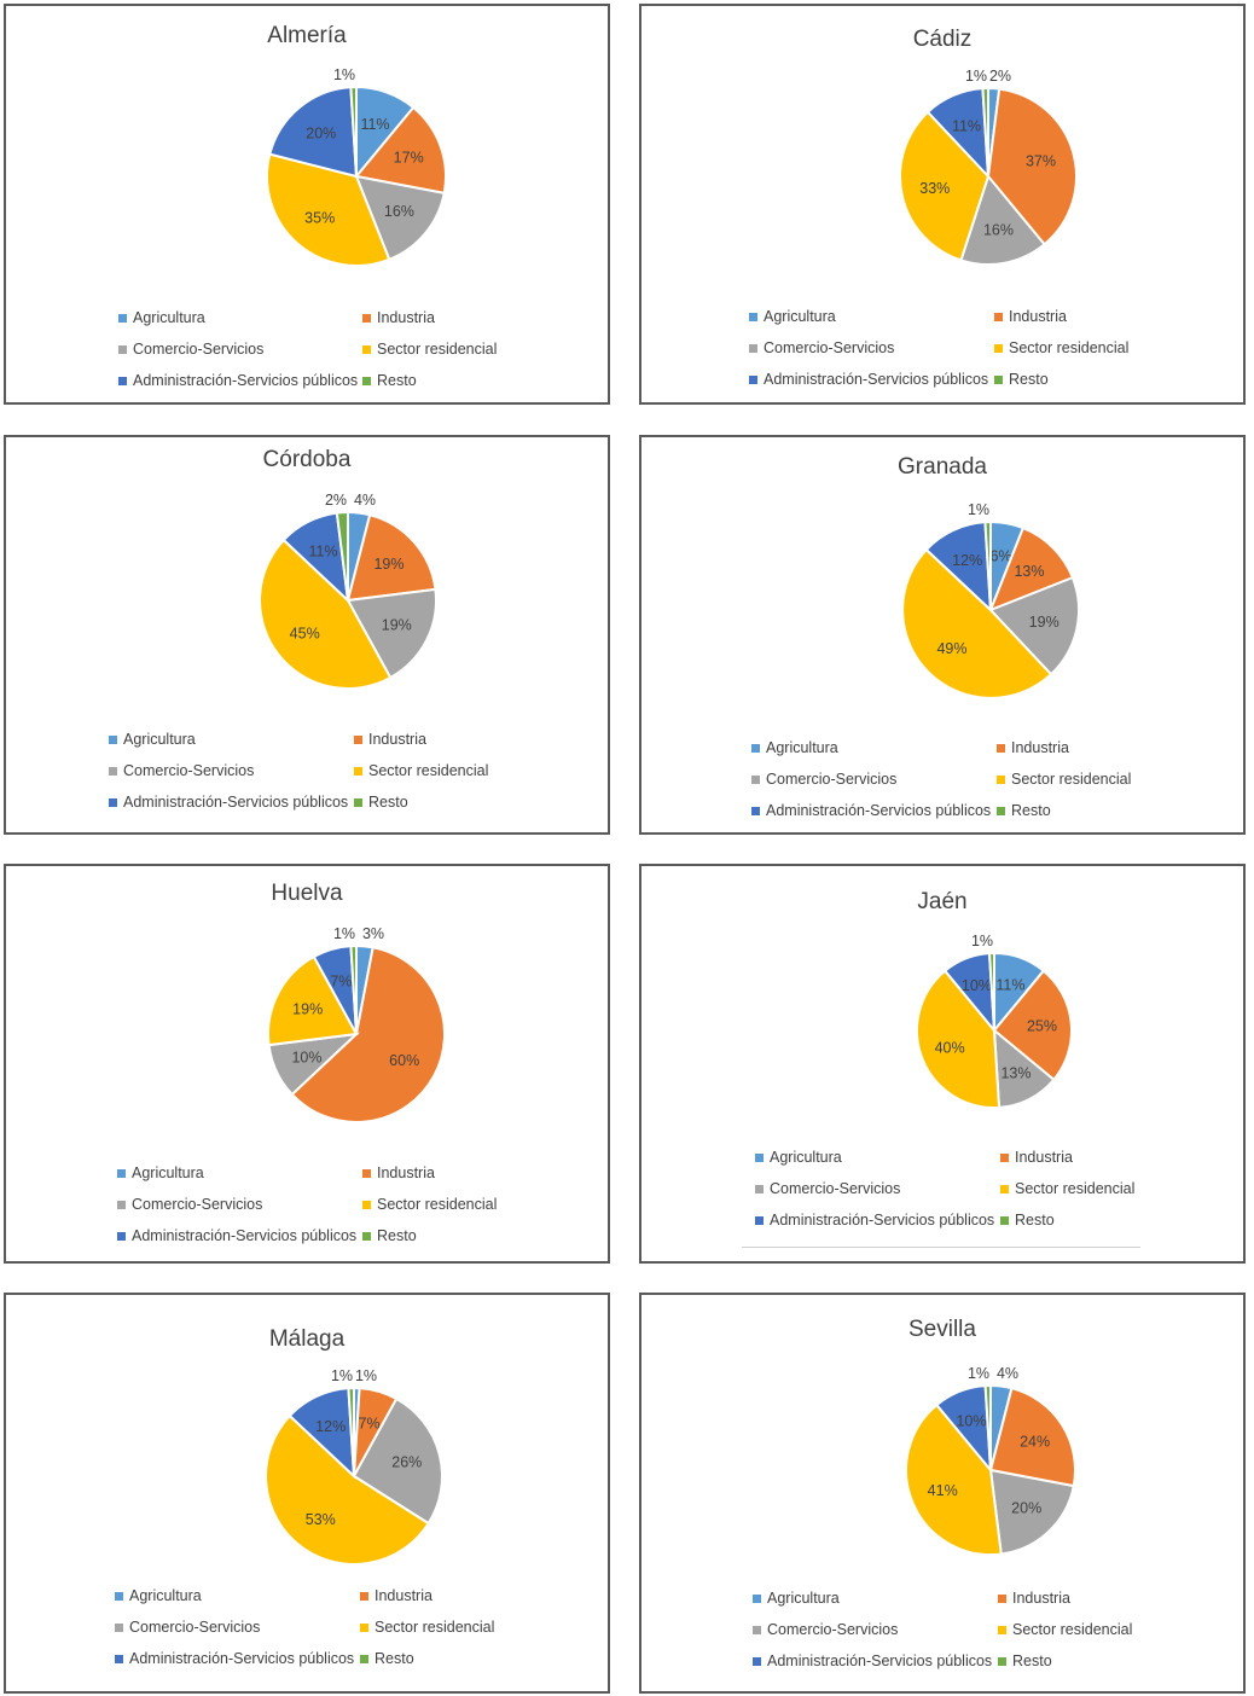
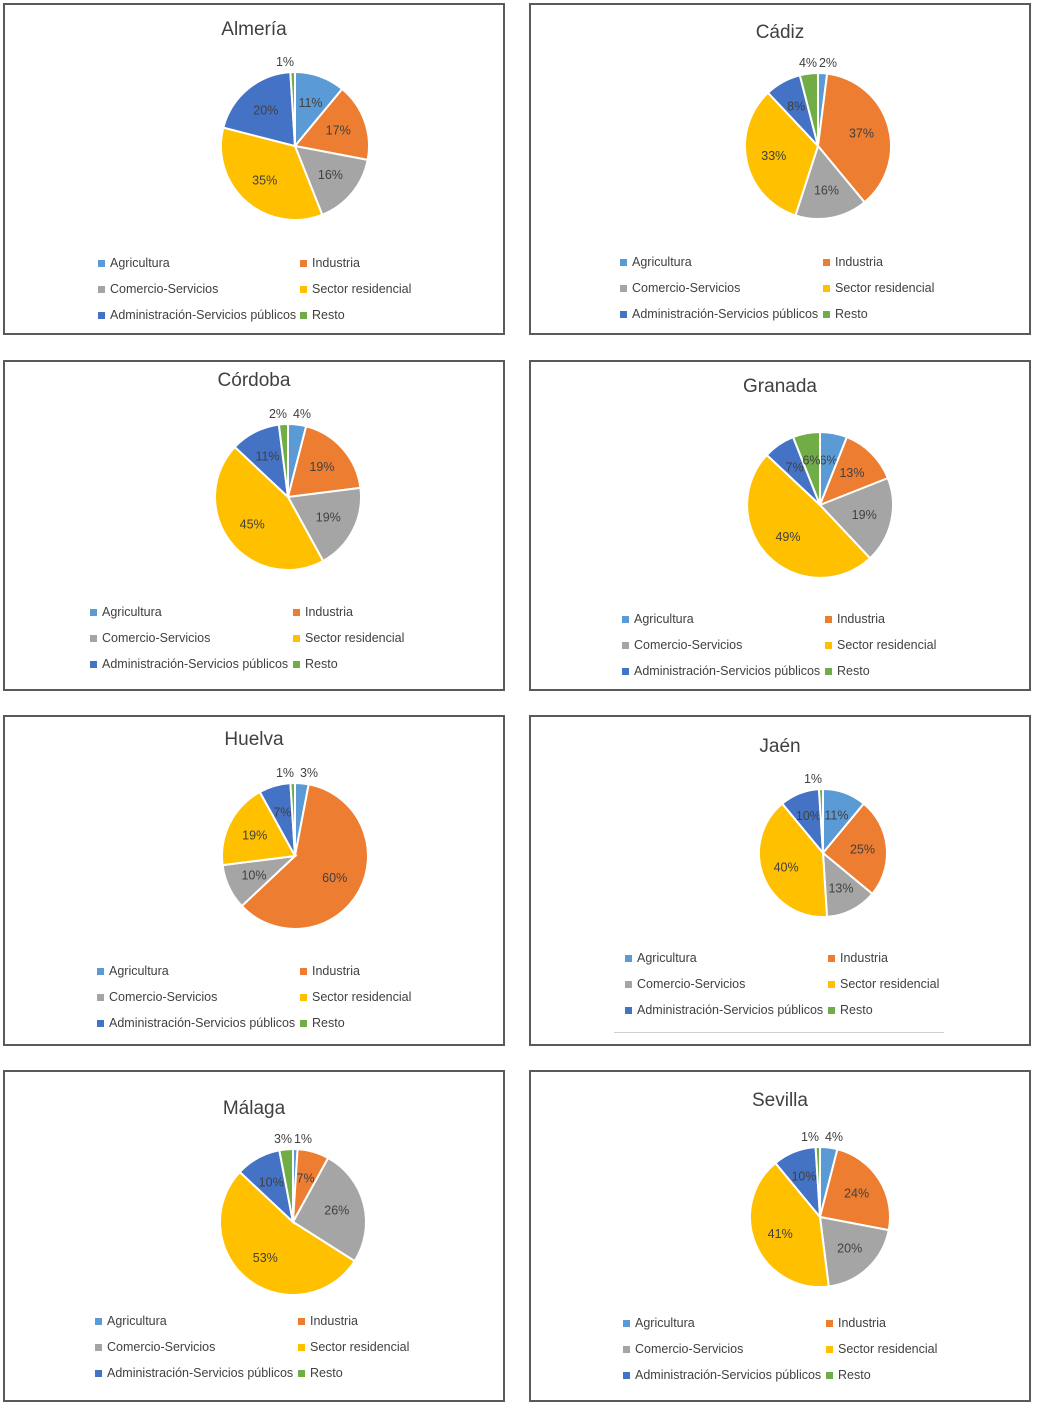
Cádiz/Administración-Servicios públicos: 11% -> 8%
Cádiz/Resto: 1% -> 4%
Granada/Administración-Servicios públicos: 12% -> 7%
Granada/Resto: 1% -> 6%
Málaga/Administración-Servicios públicos: 12% -> 10%
Málaga/Resto: 1% -> 3%
